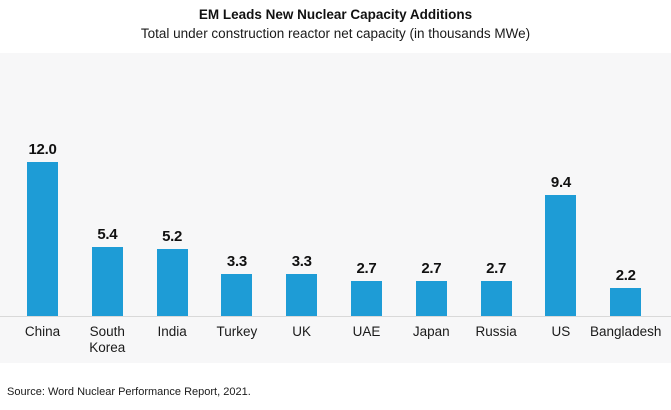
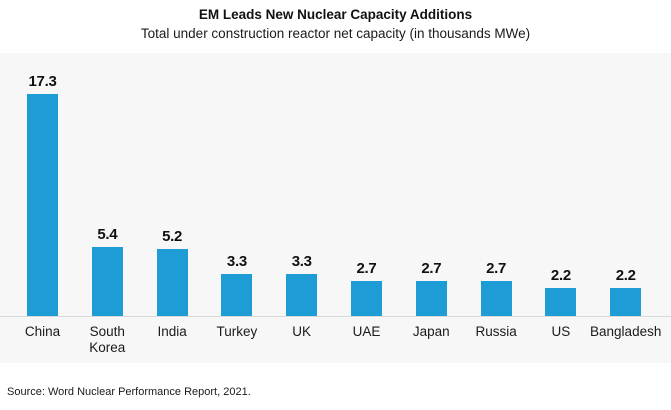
China: 12.0 -> 17.3
US: 9.4 -> 2.2
